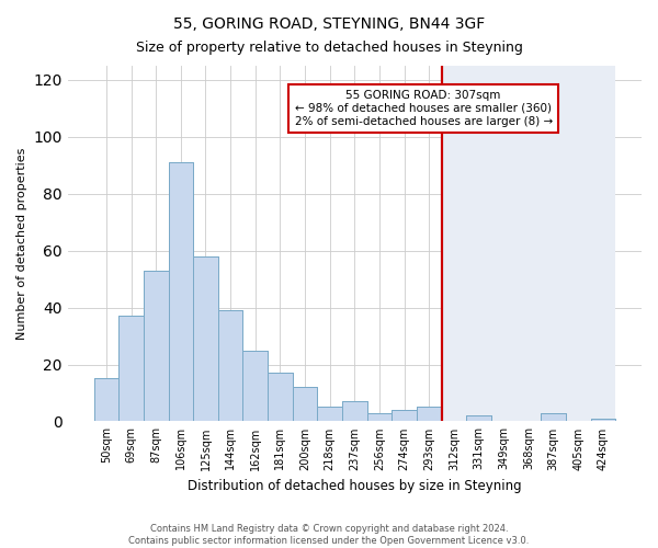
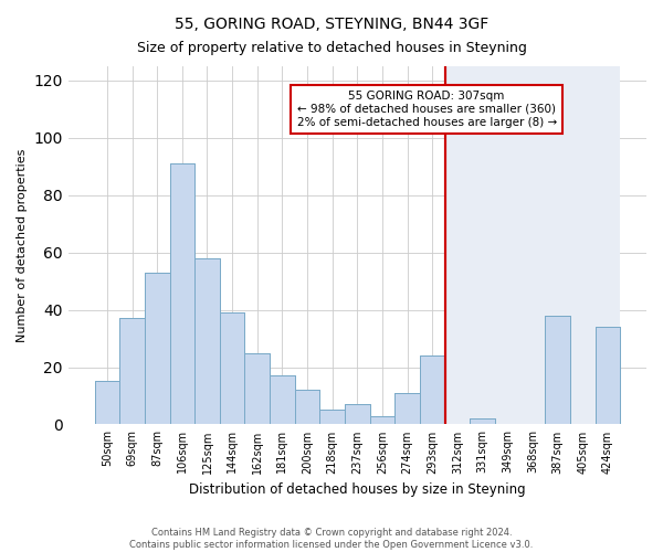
274sqm: 4 -> 11
293sqm: 5 -> 24
387sqm: 3 -> 38
424sqm: 1 -> 34
